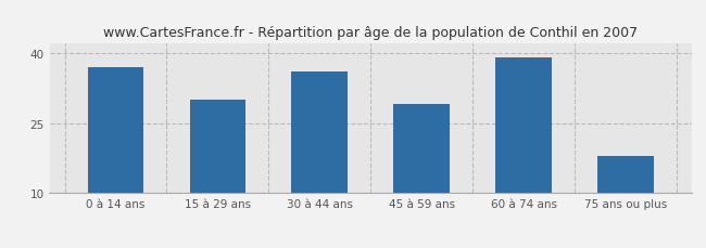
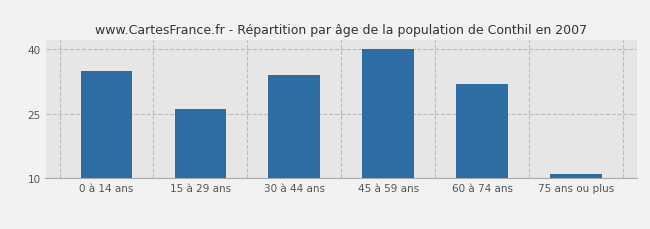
0 à 14 ans: 37 -> 35
15 à 29 ans: 30 -> 26
30 à 44 ans: 36 -> 34
45 à 59 ans: 29 -> 40
60 à 74 ans: 39 -> 32
75 ans ou plus: 18 -> 11
